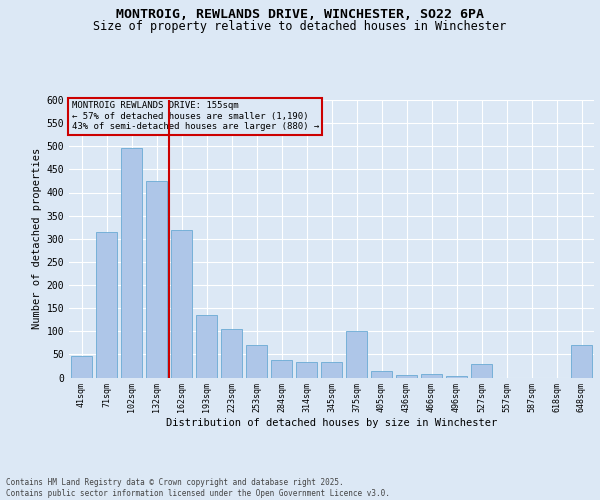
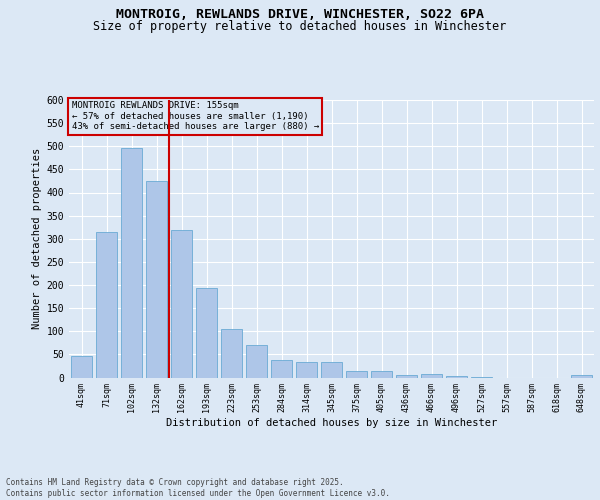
193sqm: 135 -> 194
375sqm: 100 -> 13
527sqm: 30 -> 1
648sqm: 70 -> 5
